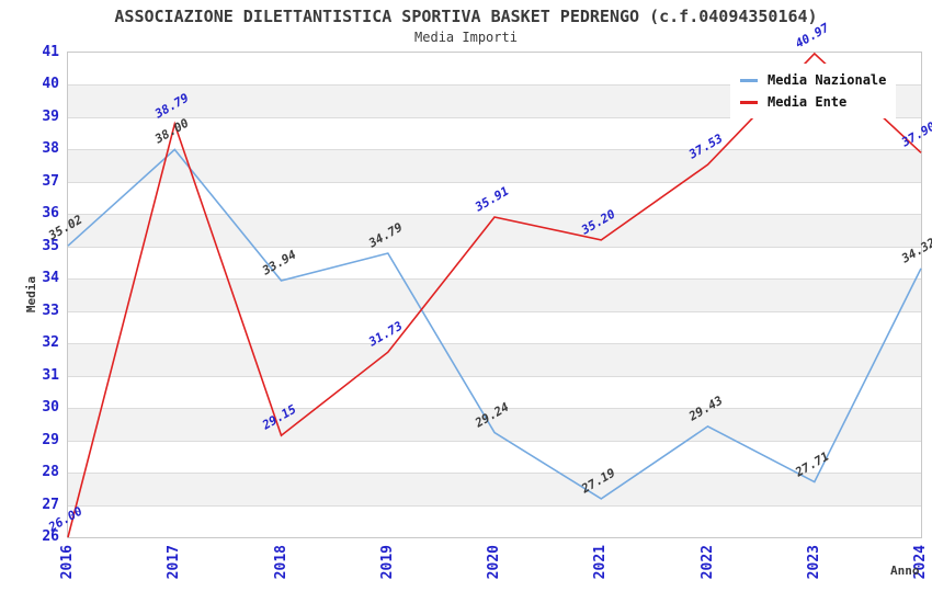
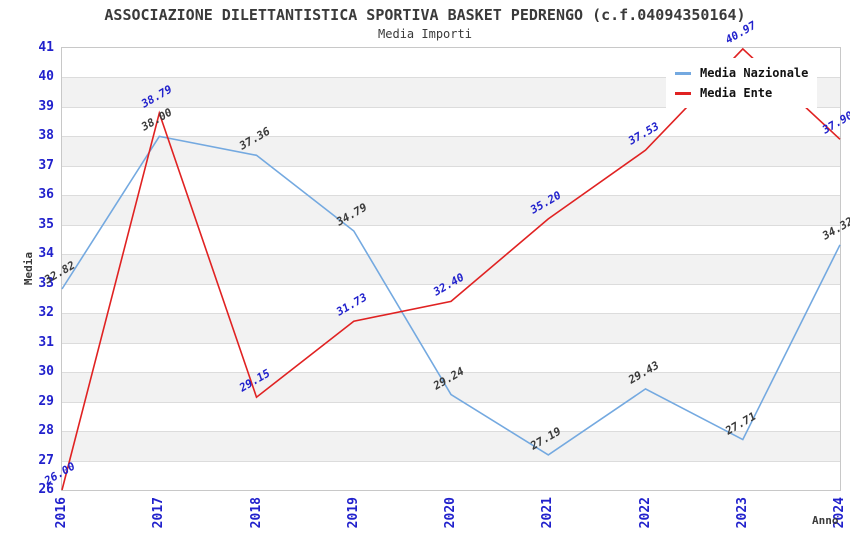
Media Nazionale/2016: 35.02 -> 32.82
Media Nazionale/2018: 33.94 -> 37.36
Media Ente/2020: 35.91 -> 32.40
